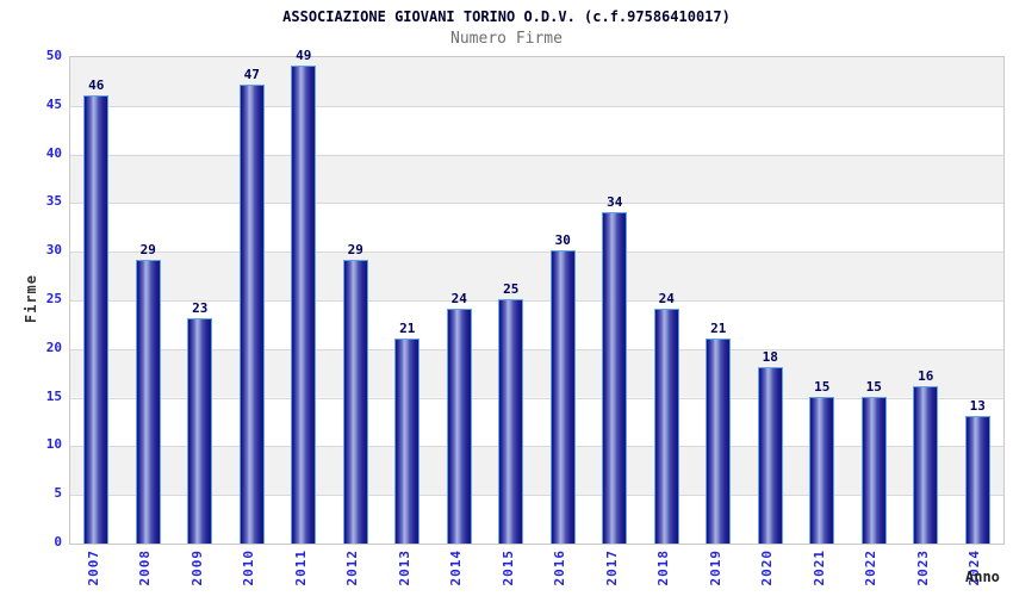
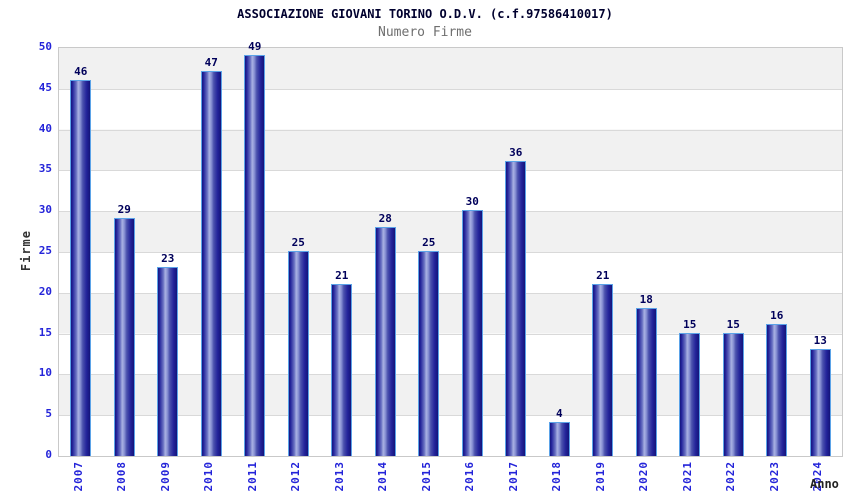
2012: 29 -> 25
2014: 24 -> 28
2017: 34 -> 36
2018: 24 -> 4
